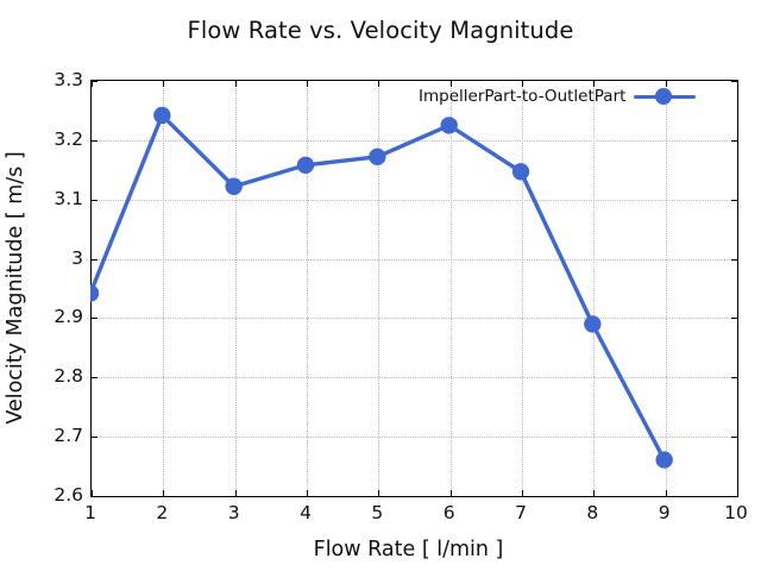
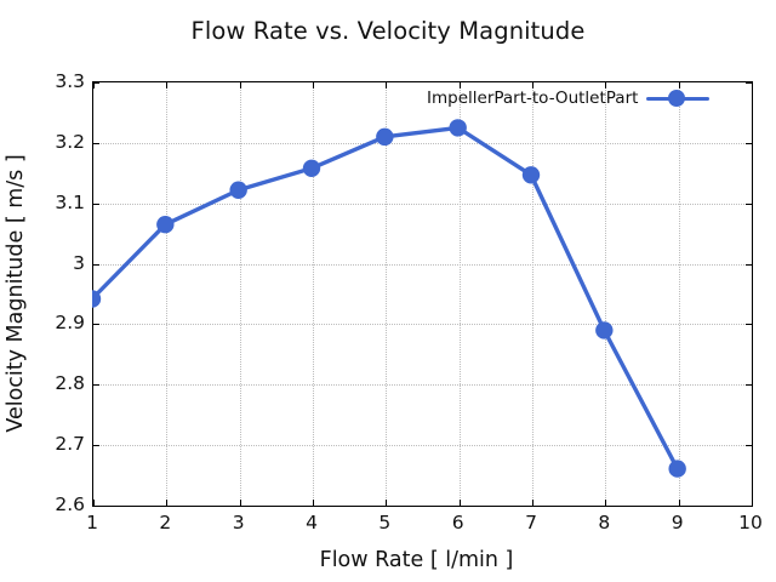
2: 3.24 -> 3.06
5: 3.17 -> 3.21
